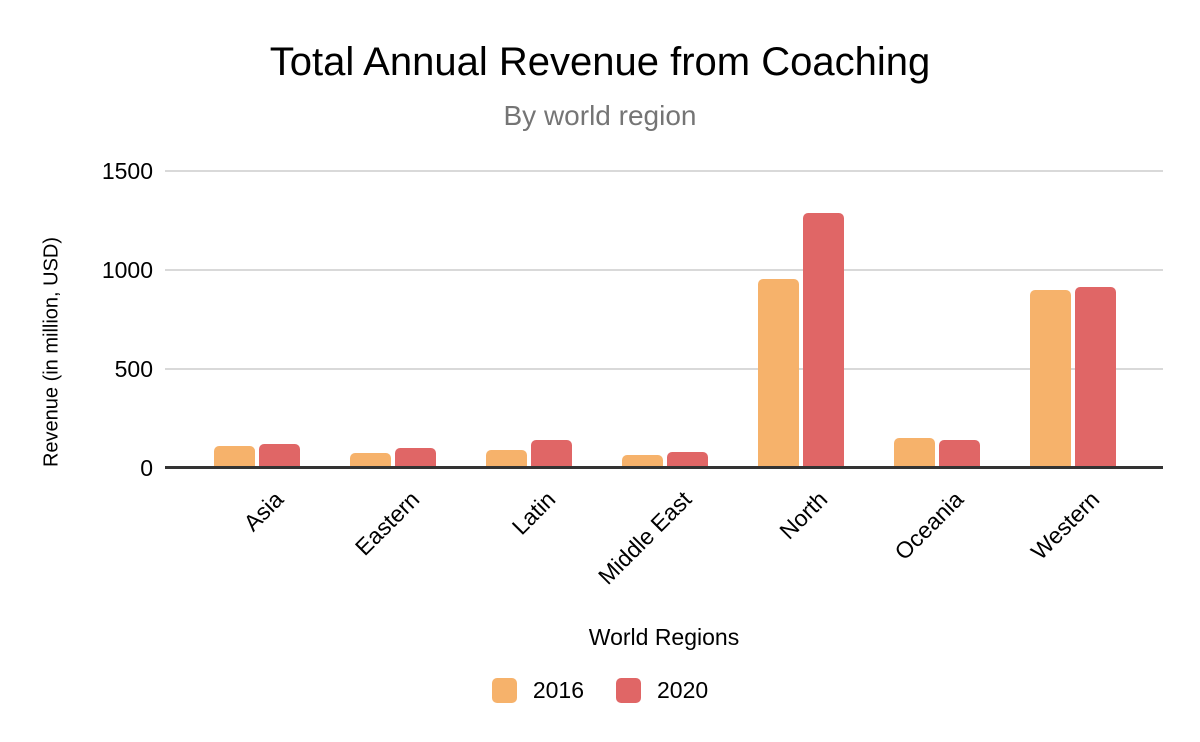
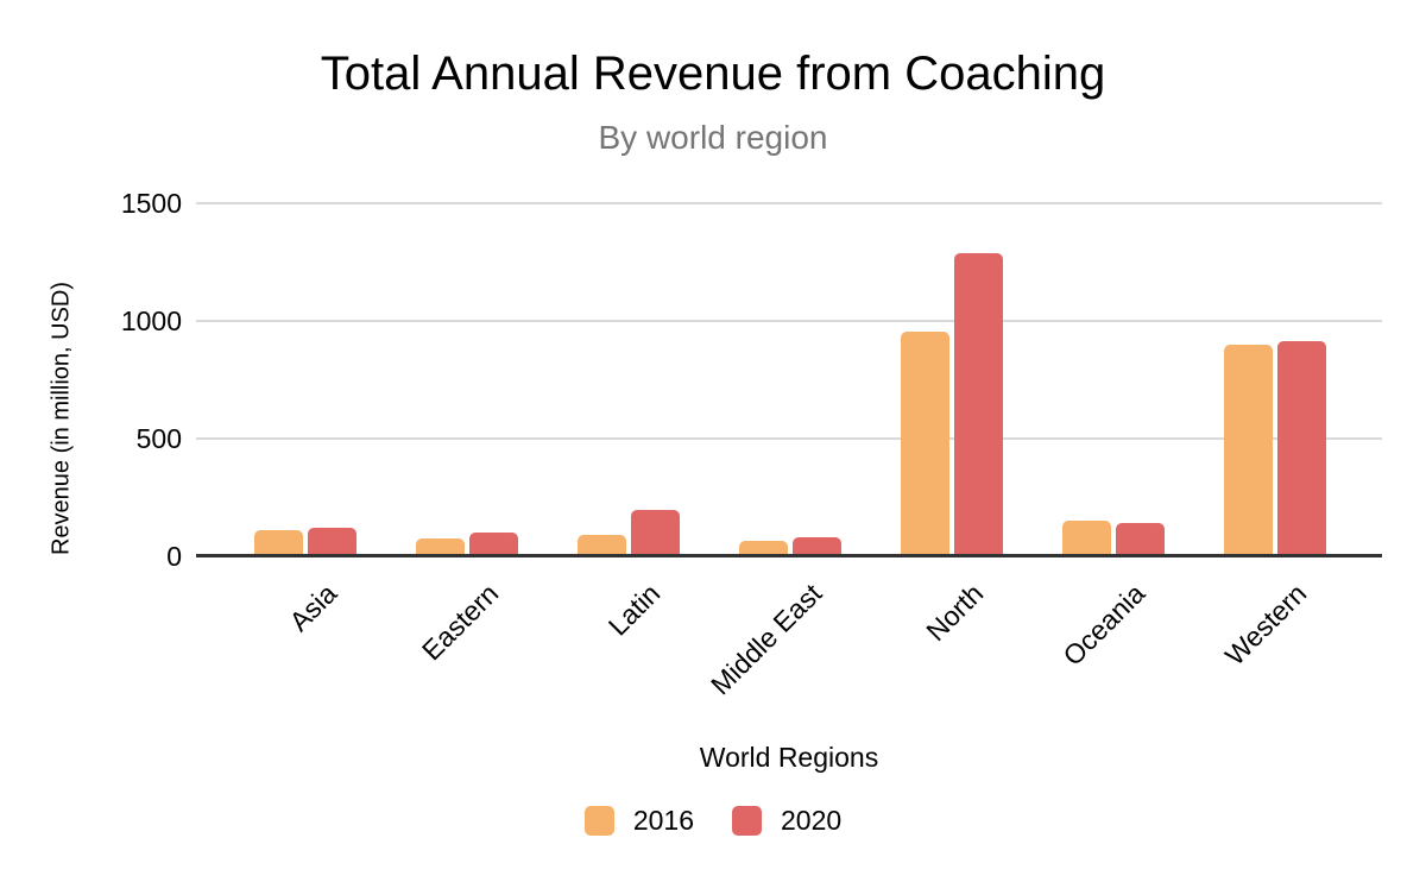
2020/Latin: 140 -> 200
